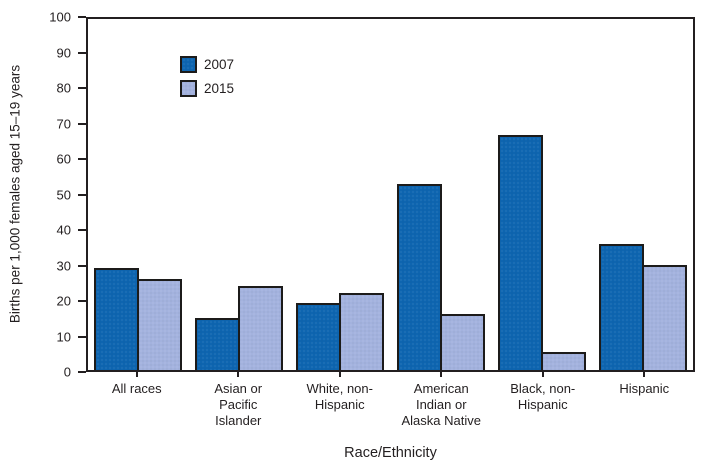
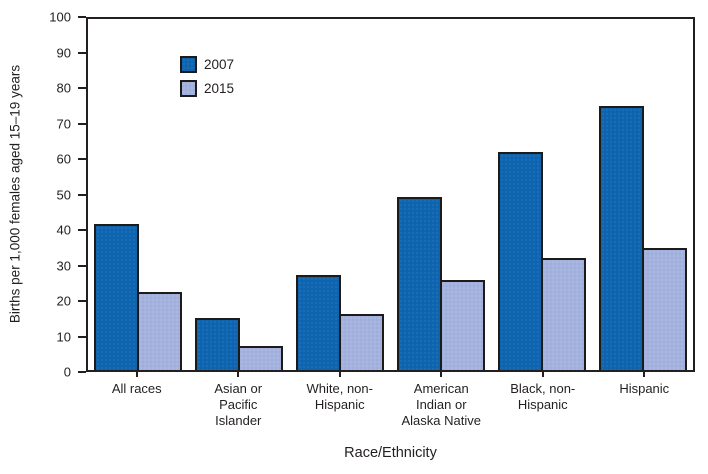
2007/All races: 29 -> 42
2015/All races: 26 -> 22
2015/Asian or Pacific Islander: 24 -> 7
2007/White, non-Hispanic: 19 -> 27
2015/White, non-Hispanic: 22 -> 16
2007/American Indian or Alaska Native: 53 -> 49
2015/American Indian or Alaska Native: 16 -> 26
2007/Black, non-Hispanic: 67 -> 62
2015/Black, non-Hispanic: 5 -> 32
2007/Hispanic: 36 -> 75
2015/Hispanic: 30 -> 35
